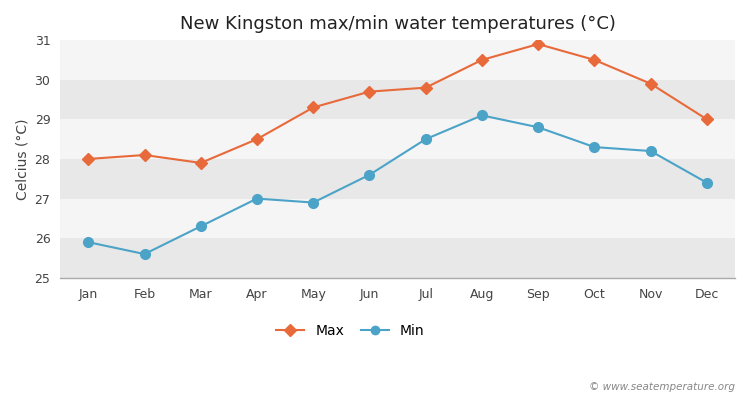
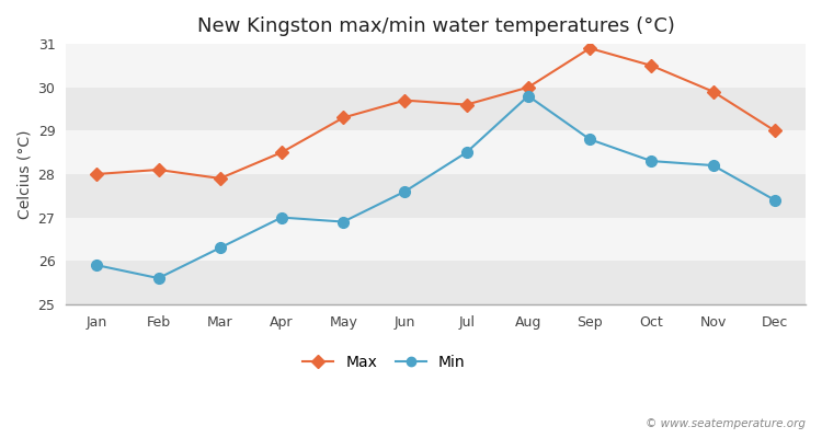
Max/Jul: 29.8 -> 29.6
Max/Aug: 30.5 -> 30.0
Min/Aug: 29.1 -> 29.8
